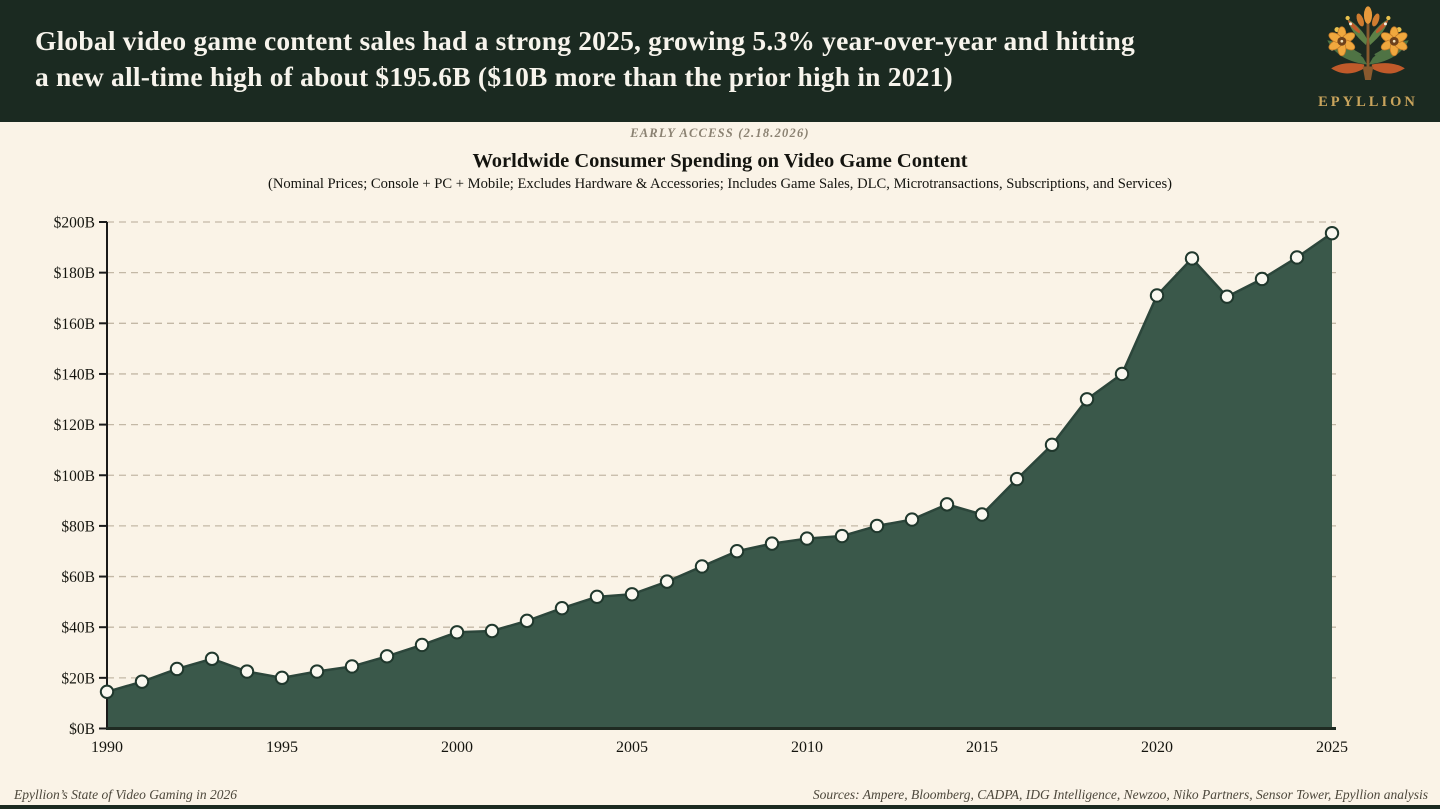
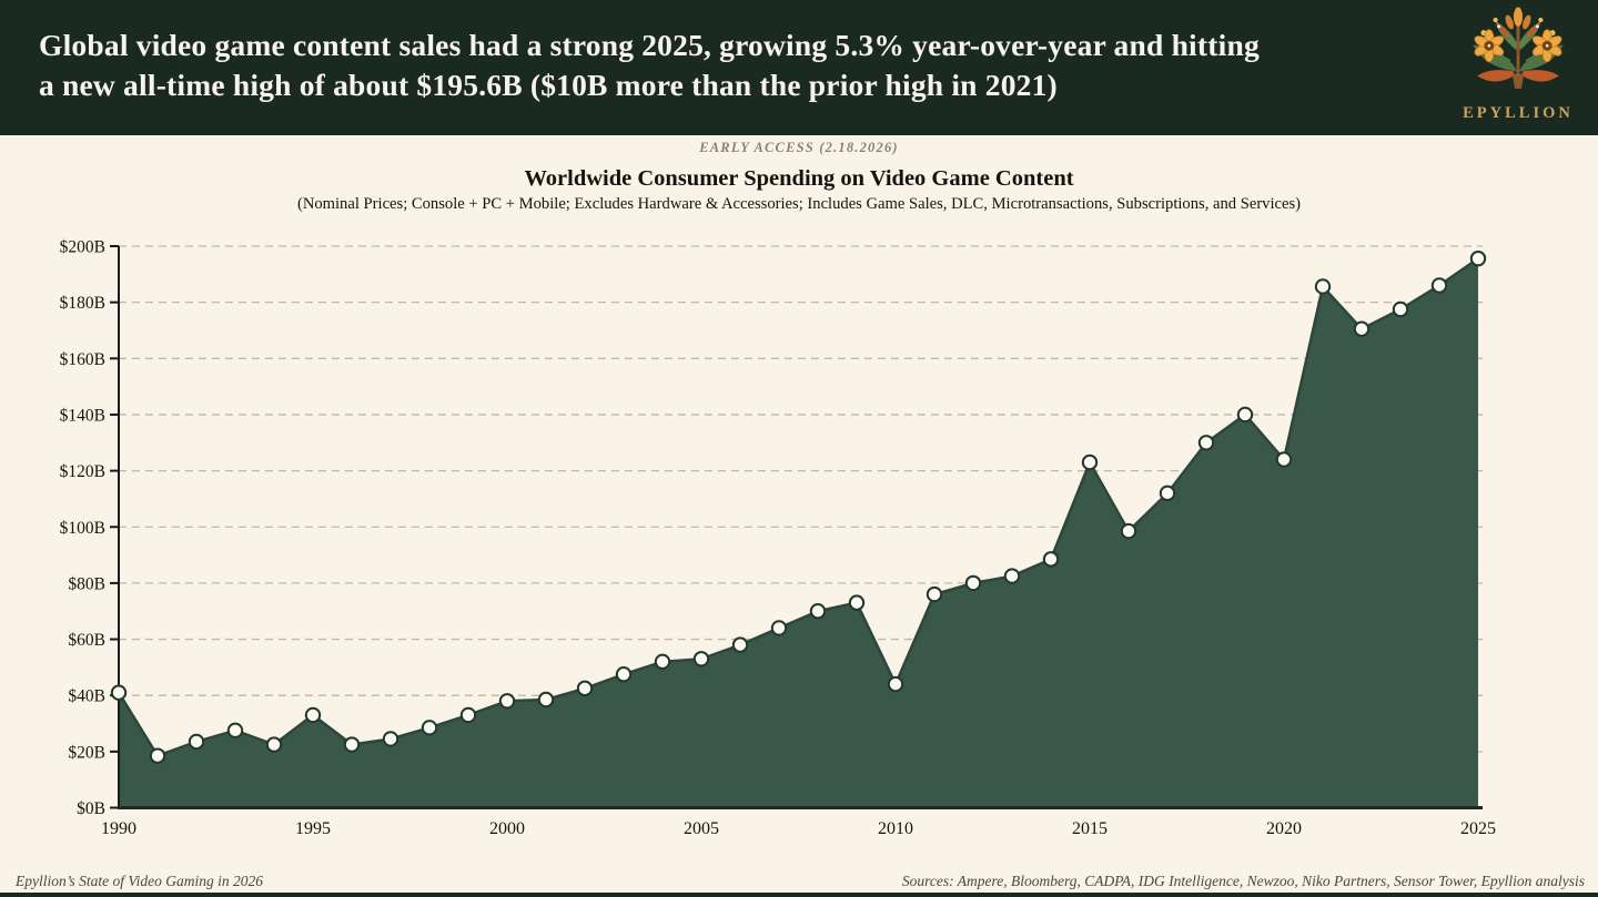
1990: $14B -> $41B
1995: $20B -> $33B
2010: $75B -> $44B
2015: $84B -> $123B
2020: $171B -> $124B
